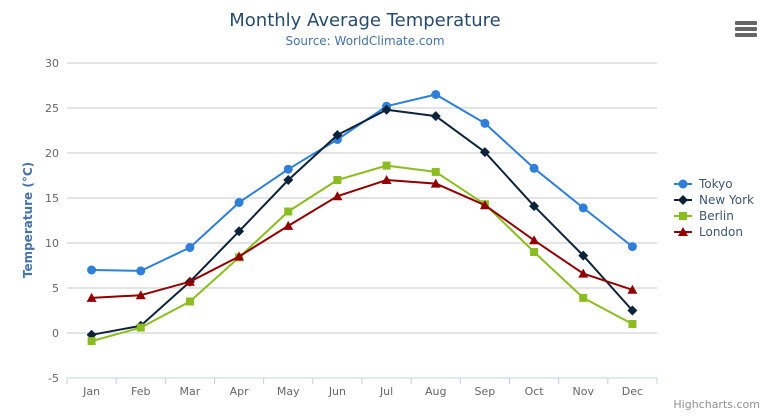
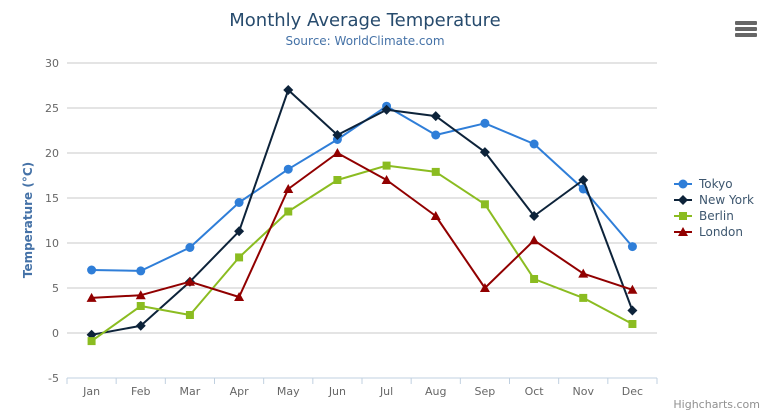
Berlin/Feb: 1 -> 3
Berlin/Mar: 4 -> 2
London/Apr: 8 -> 4
New York/May: 17 -> 27
London/May: 12 -> 16
London/Jun: 15 -> 20
Tokyo/Aug: 26 -> 22
London/Aug: 17 -> 13
London/Sep: 14 -> 5
Tokyo/Oct: 18 -> 21
New York/Oct: 14 -> 13
Berlin/Oct: 9 -> 6
Tokyo/Nov: 14 -> 16
New York/Nov: 9 -> 17
